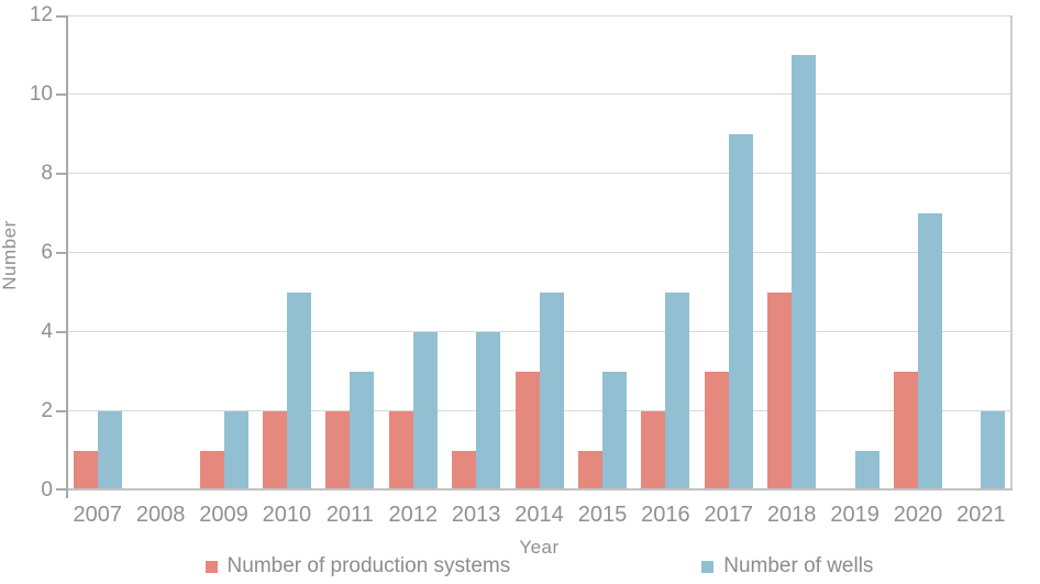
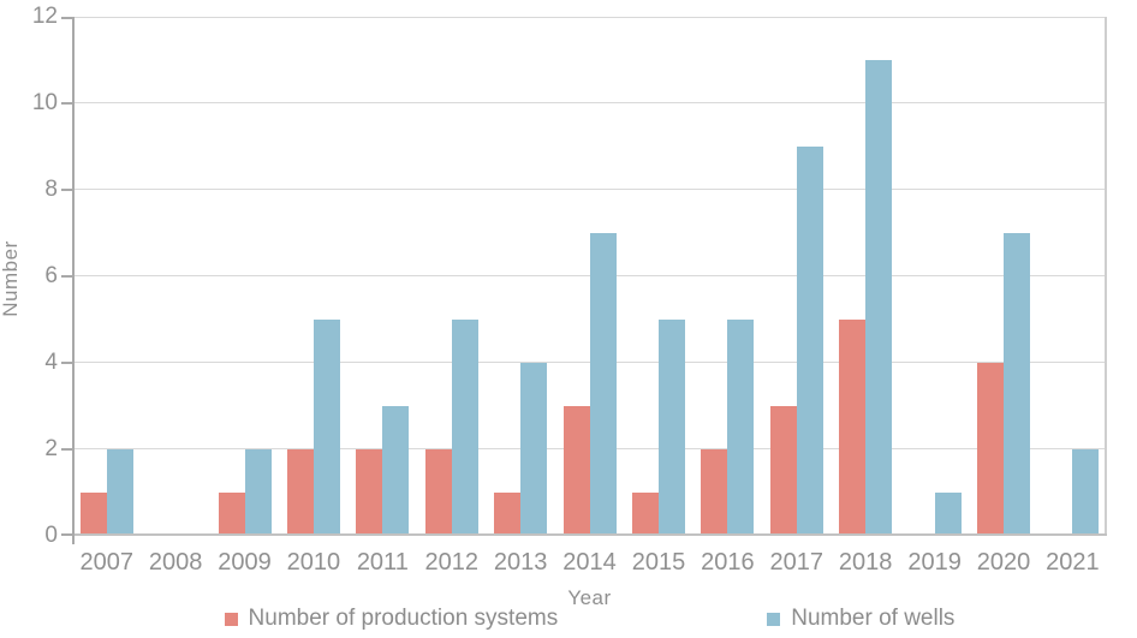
Number of wells/2012: 4 -> 5
Number of wells/2014: 5 -> 7
Number of wells/2015: 3 -> 5
Number of production systems/2020: 3 -> 4
